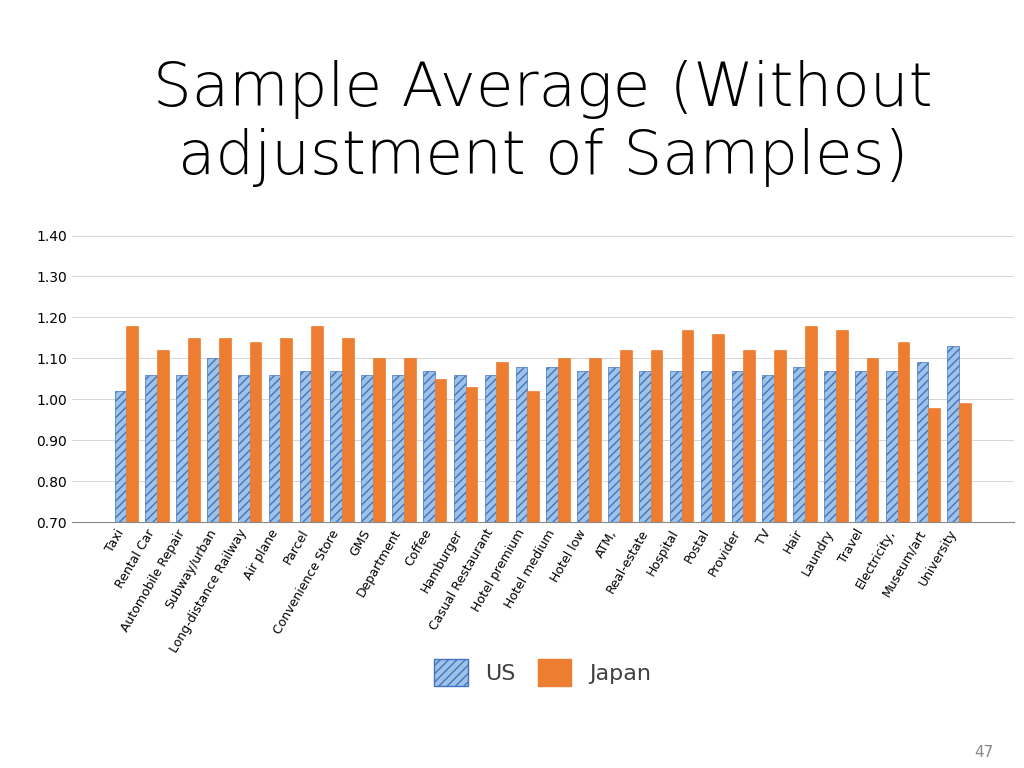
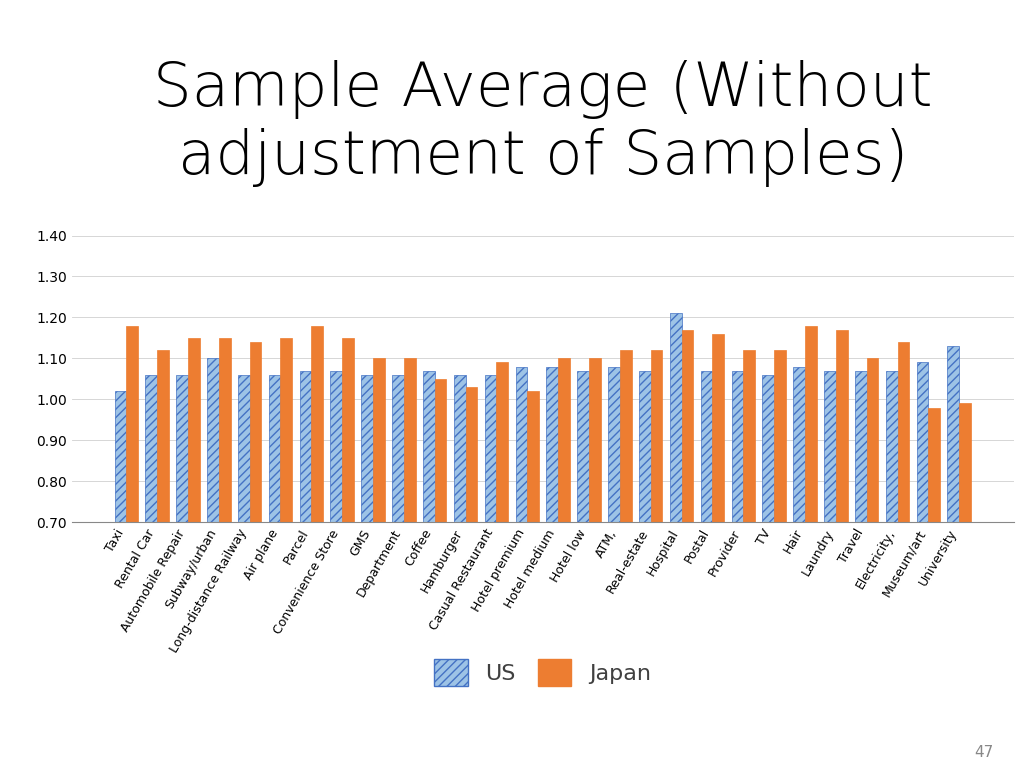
US/Hospital: 1.07 -> 1.21
